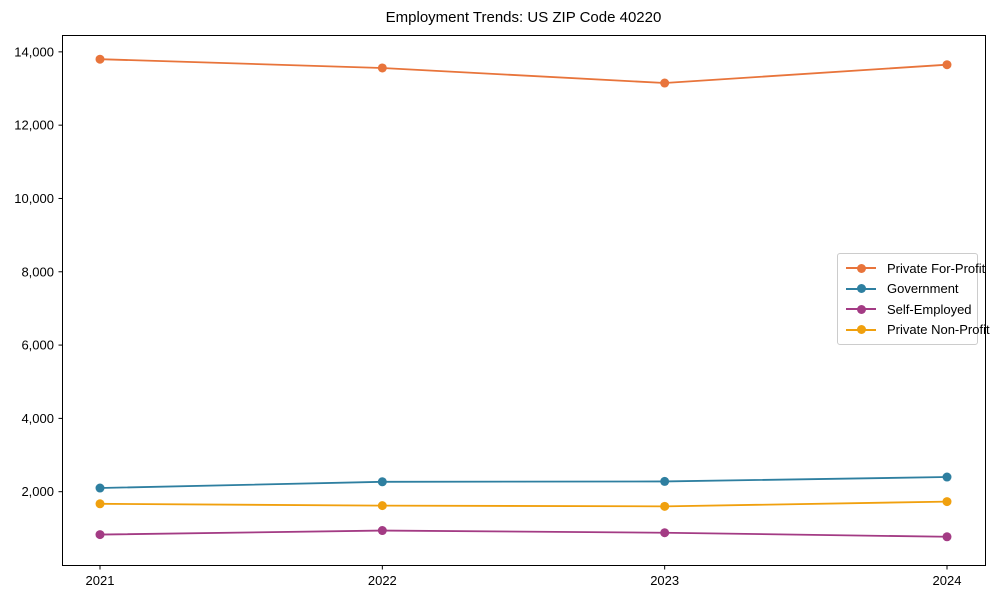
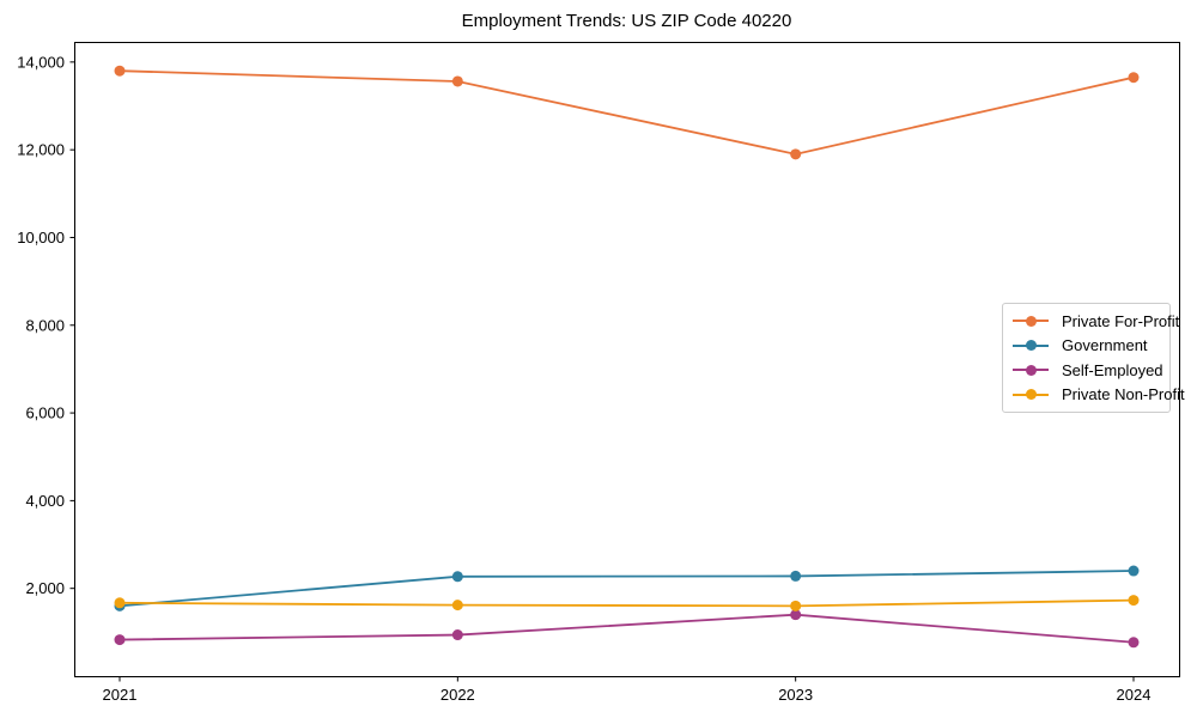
Government/2021: 2100 -> 1600
Private For-Profit/2023: 13200 -> 11900
Self-Employed/2023: 900 -> 1400
